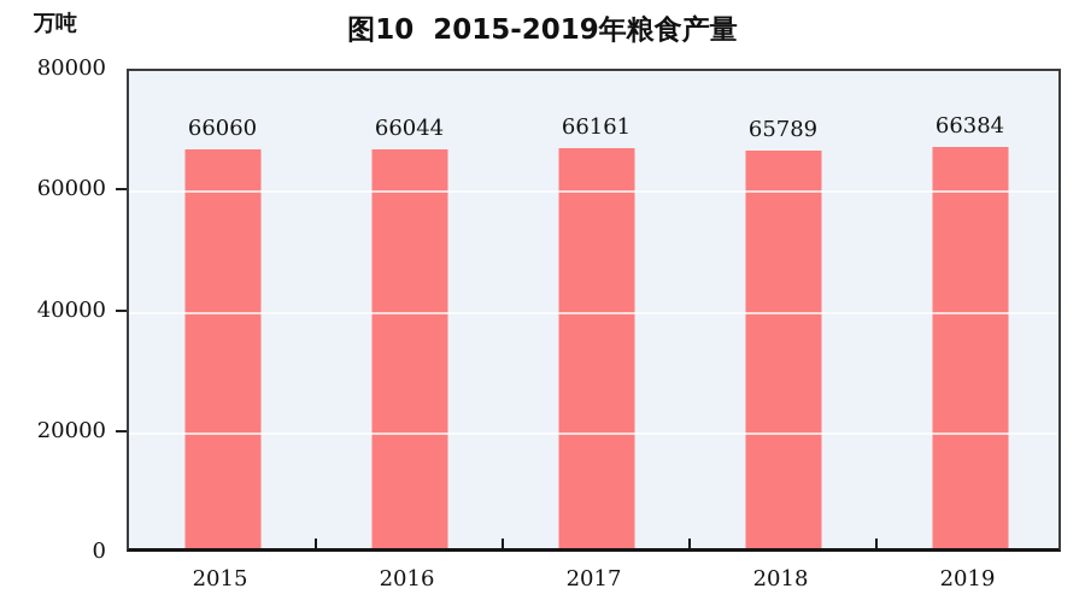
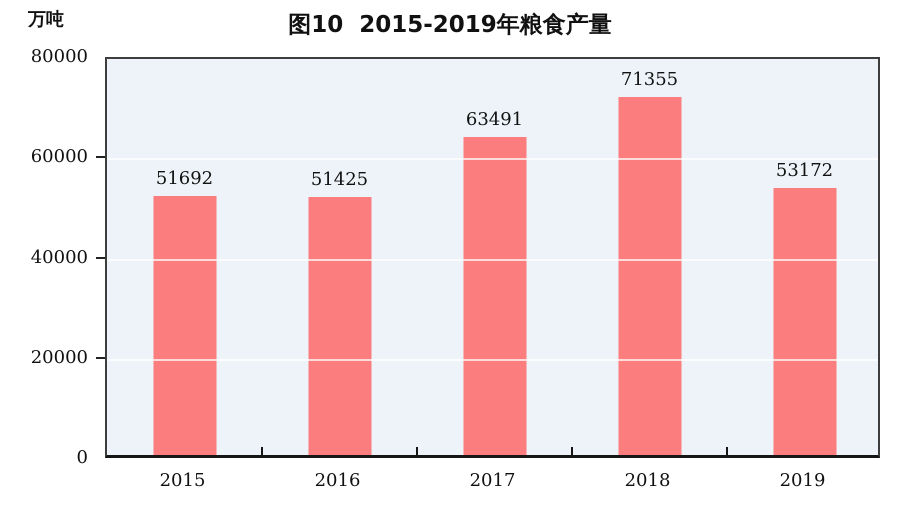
2015: 66060 -> 51692
2016: 66044 -> 51425
2017: 66161 -> 63491
2018: 65789 -> 71355
2019: 66384 -> 53172
